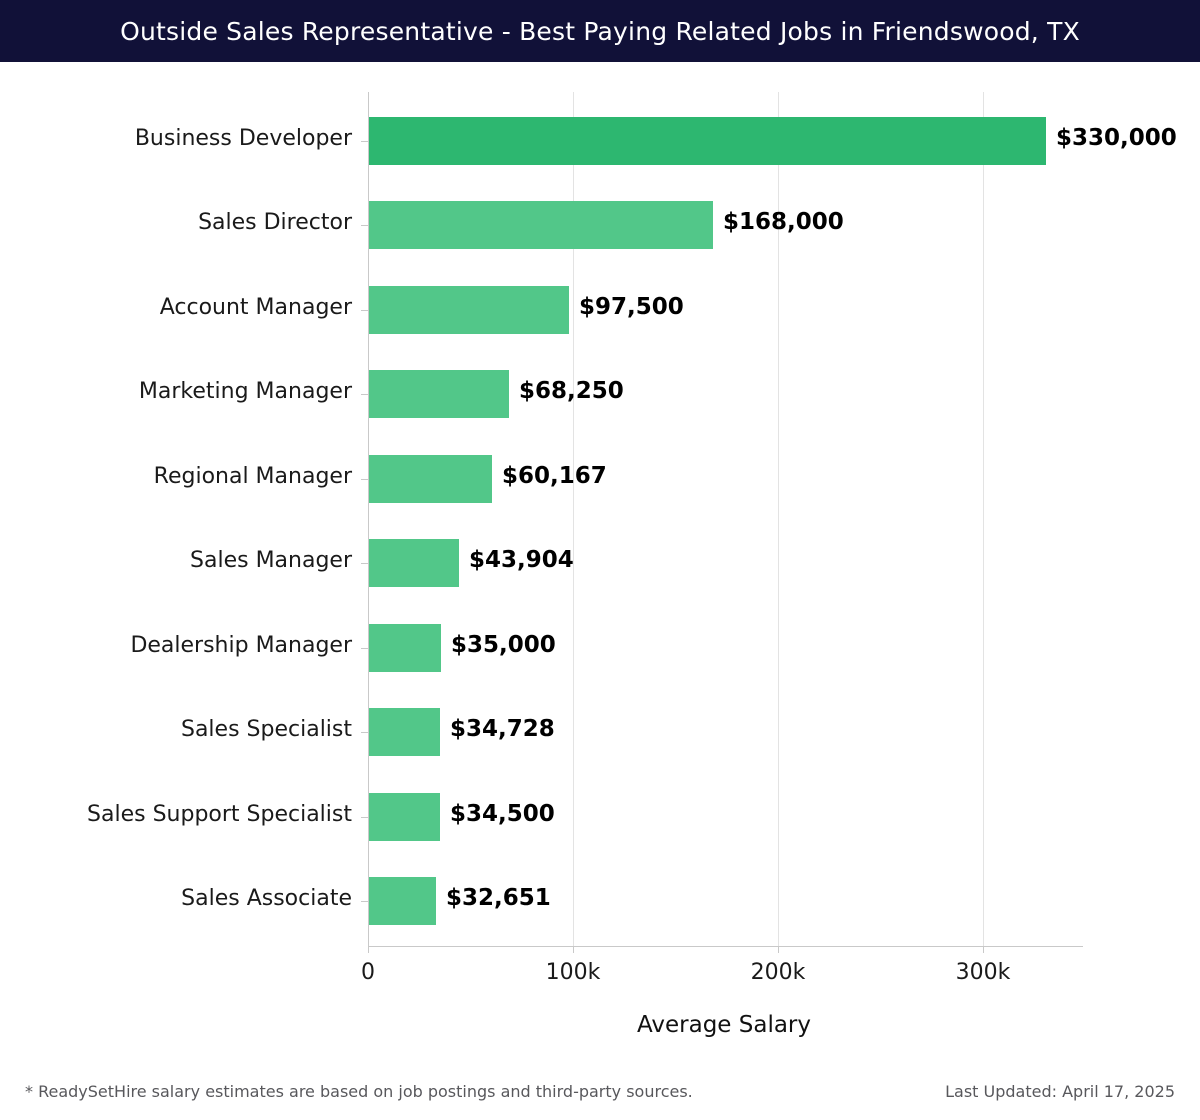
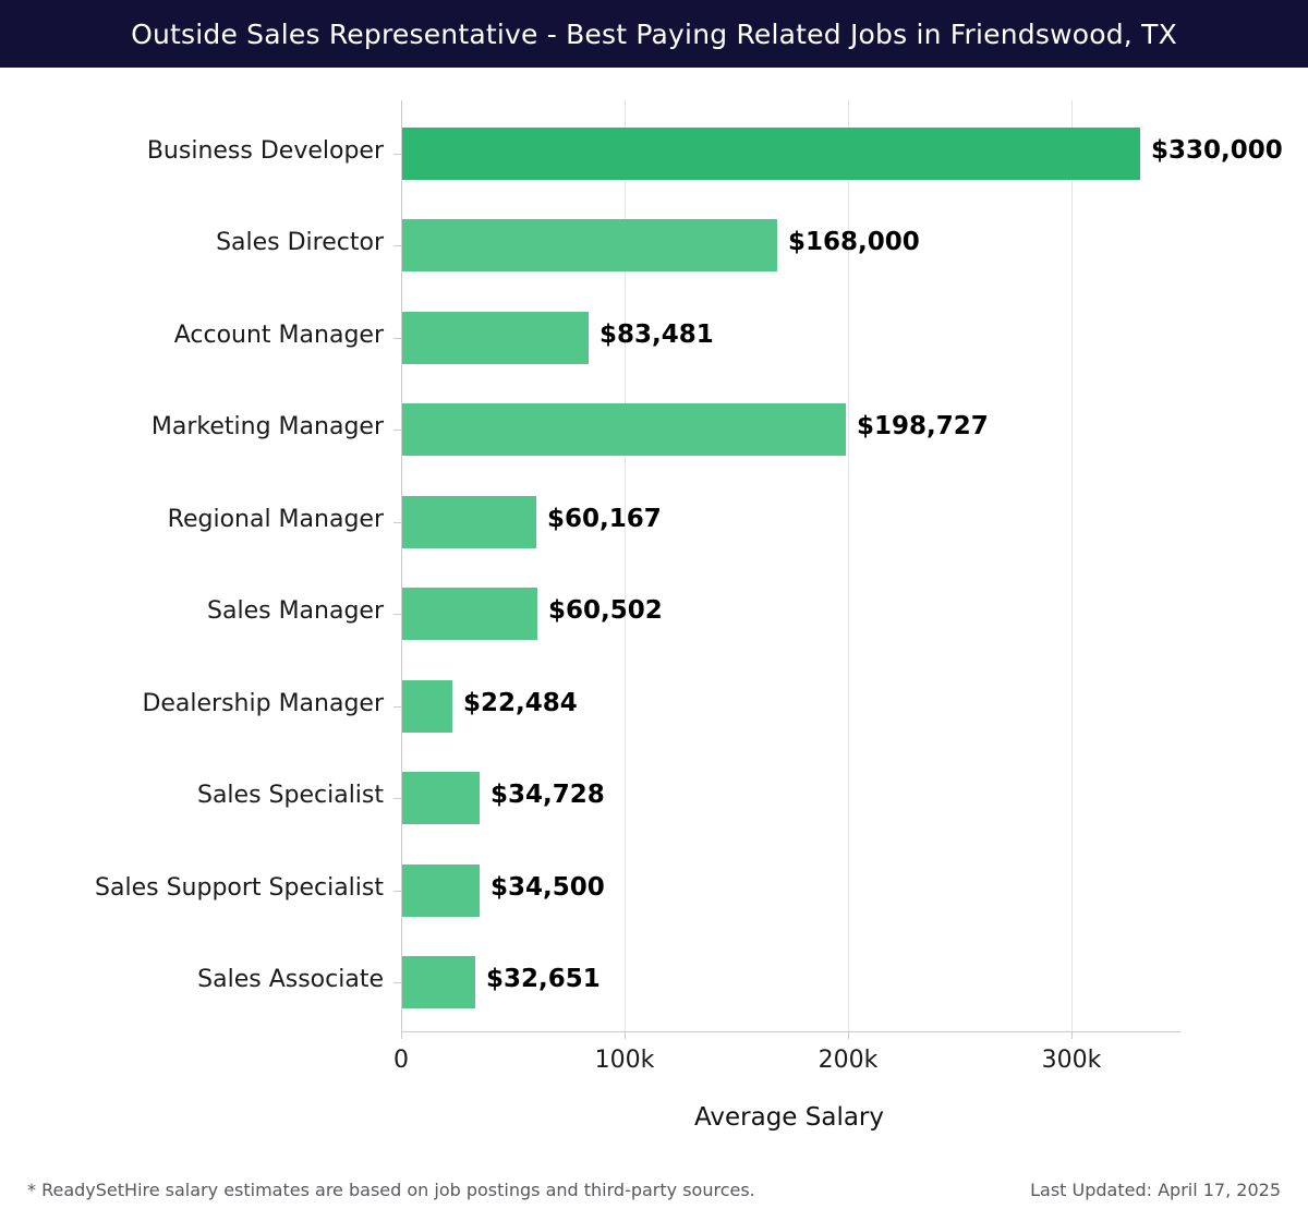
Account Manager: $97,500 -> $83,481
Marketing Manager: $68,250 -> $198,727
Sales Manager: $43,904 -> $60,502
Dealership Manager: $35,000 -> $22,484
